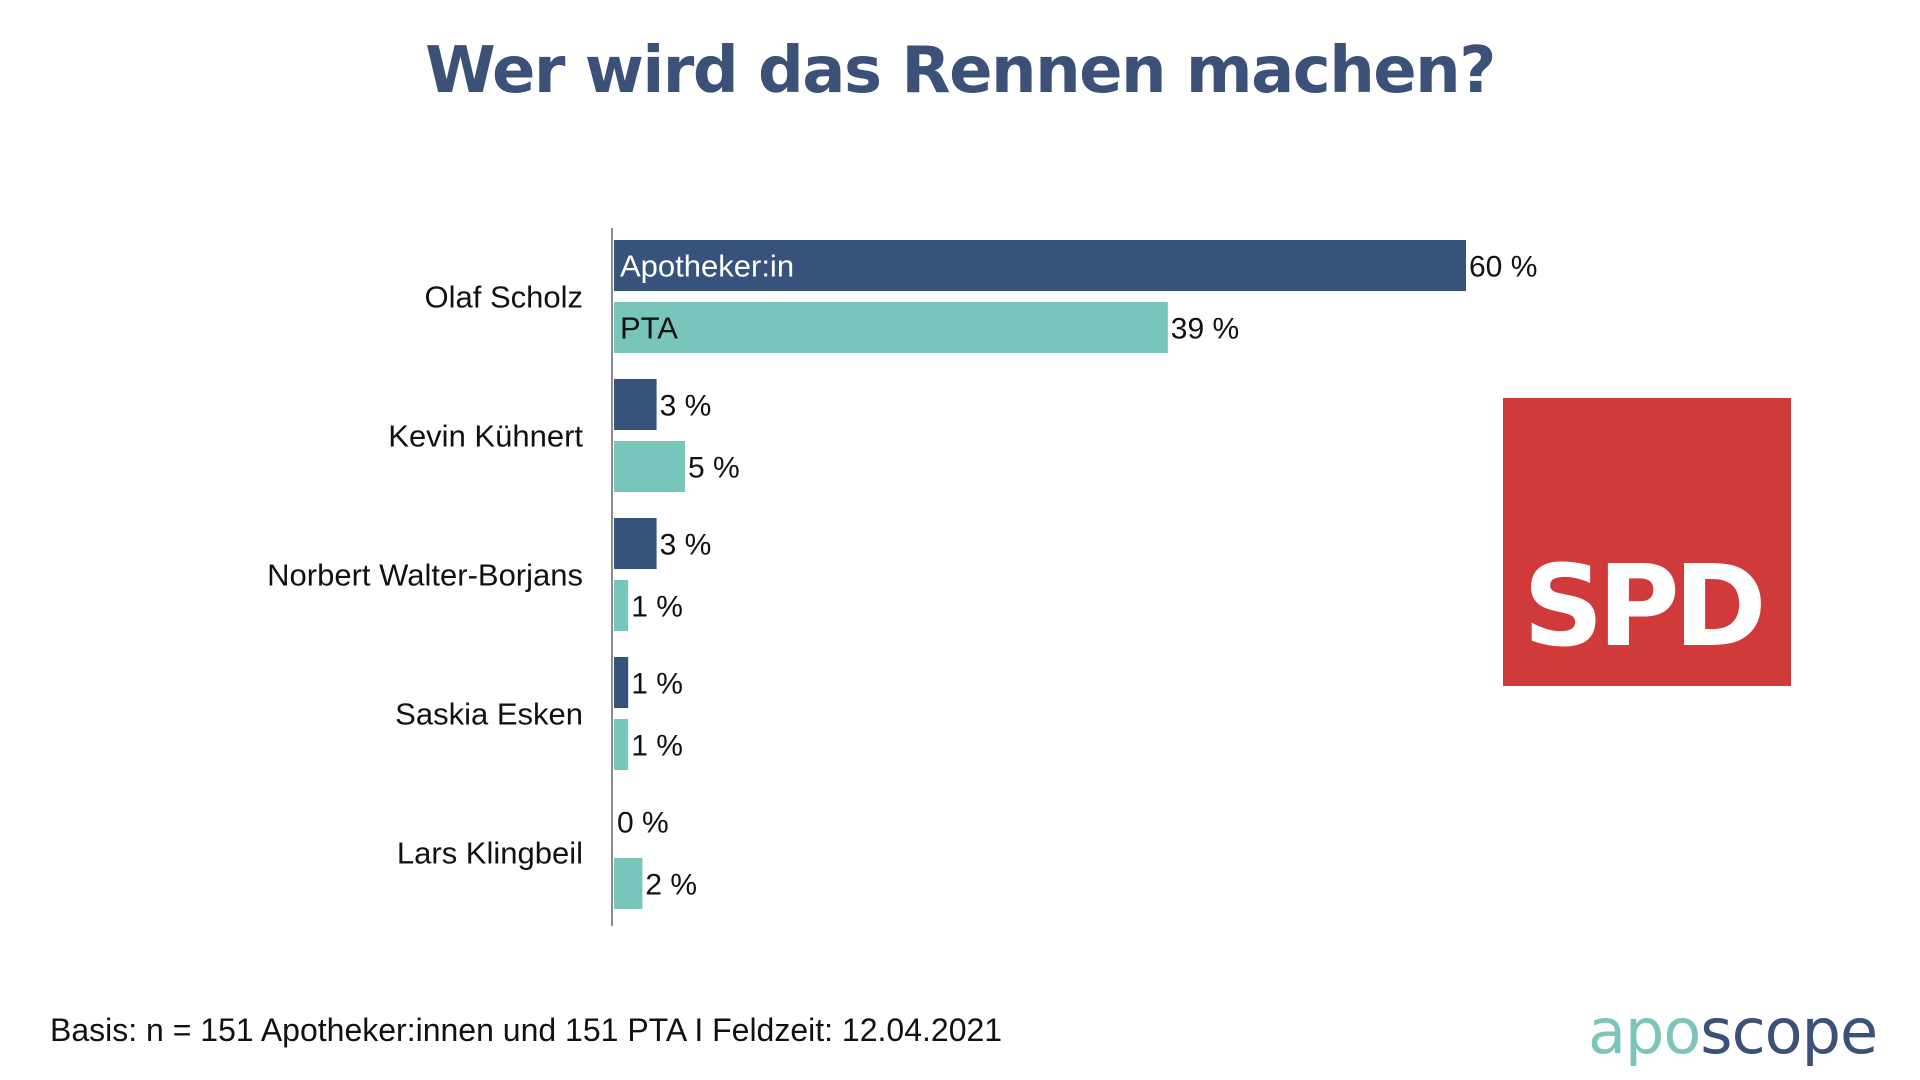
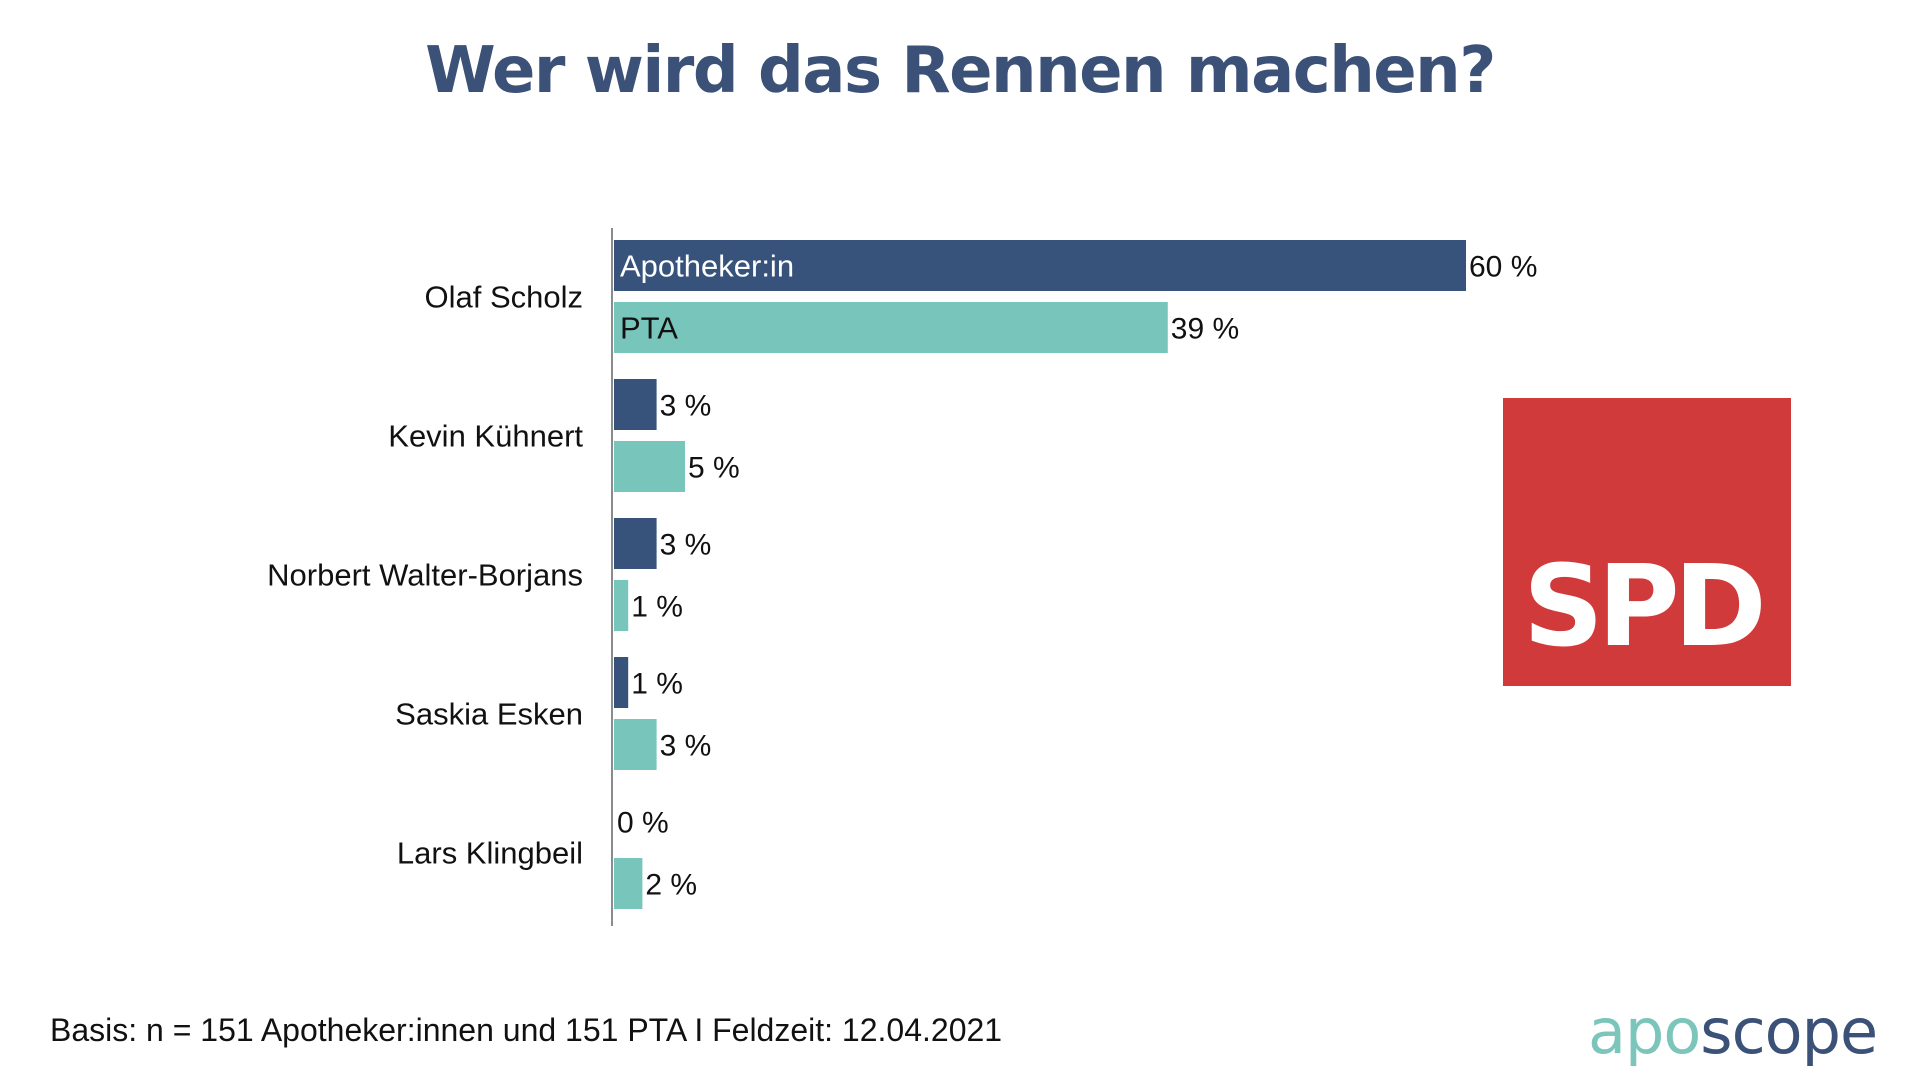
PTA/Saskia Esken: 1 -> 3
